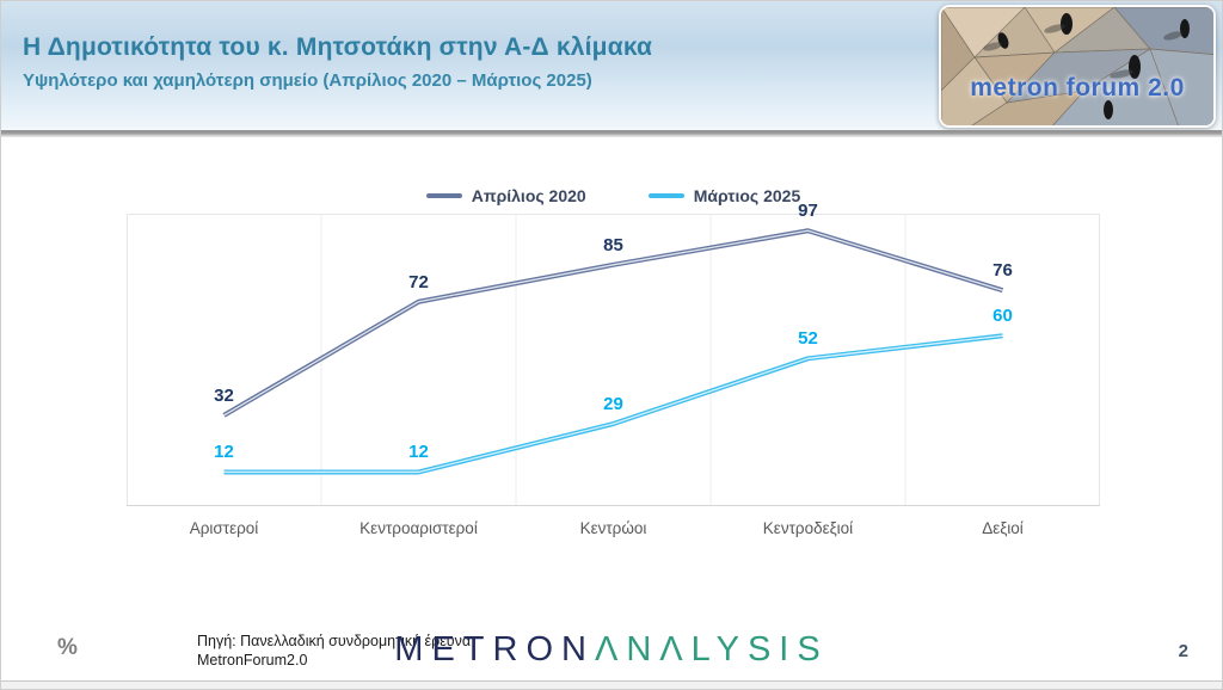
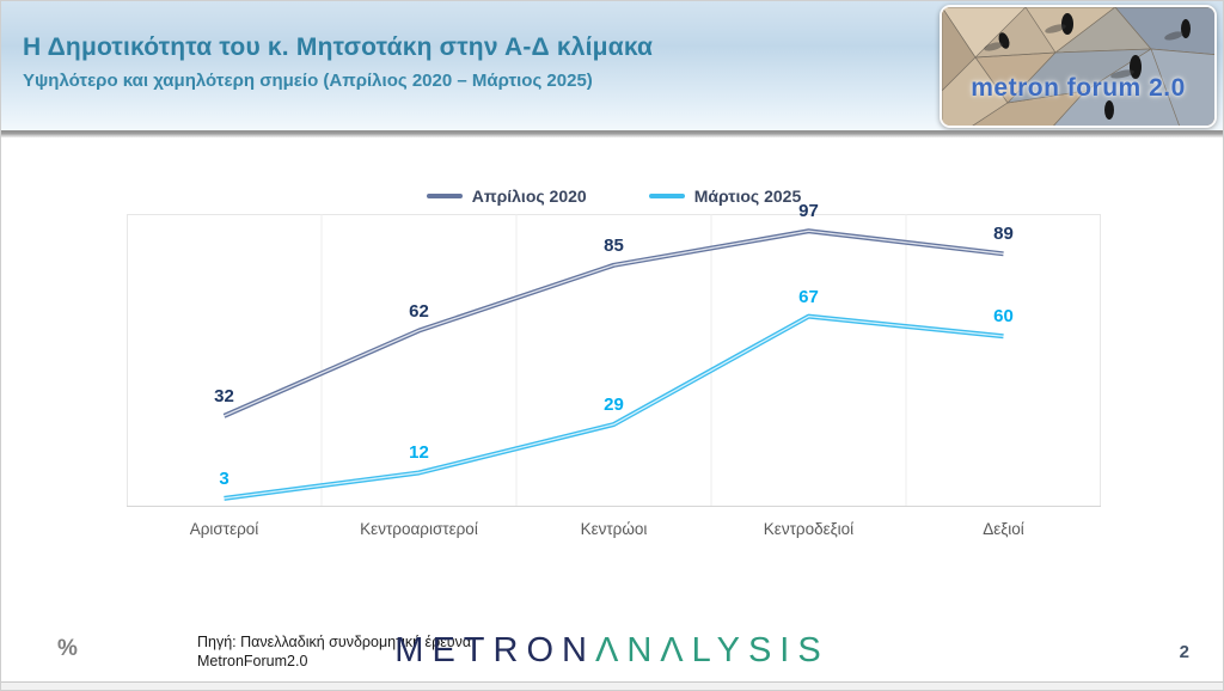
Μάρτιος 2025/Αριστεροί: 12 -> 3
Απρίλιος 2020/Κεντροαριστεροί: 72 -> 62
Μάρτιος 2025/Κεντροδεξιοί: 52 -> 67
Απρίλιος 2020/Δεξιοί: 76 -> 89
